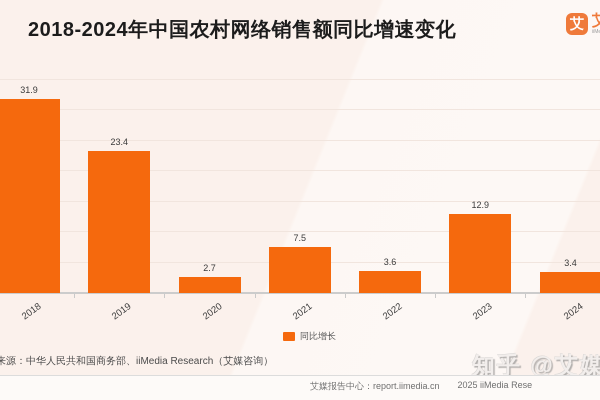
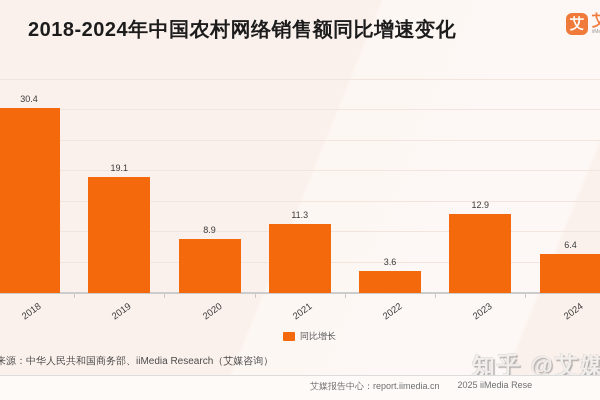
2018: 31.9 -> 30.4
2019: 23.4 -> 19.1
2020: 2.7 -> 8.9
2021: 7.5 -> 11.3
2024: 3.4 -> 6.4
